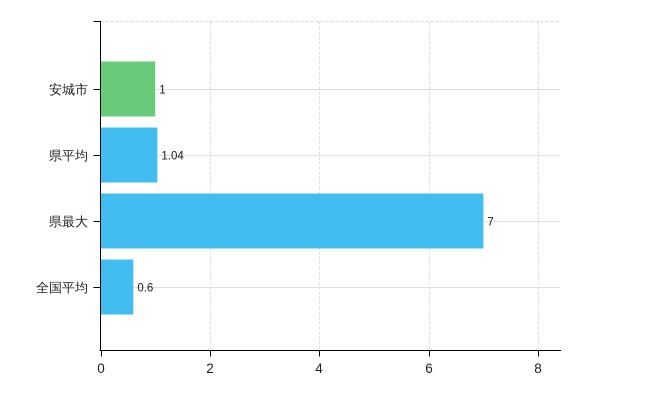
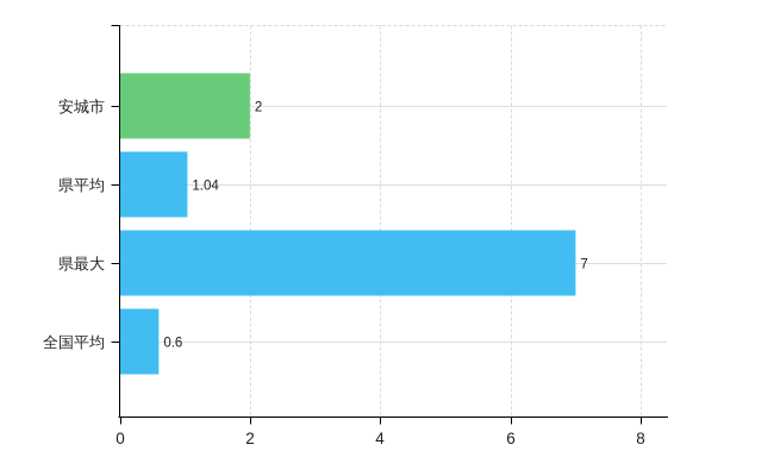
安城市: 1 -> 2
